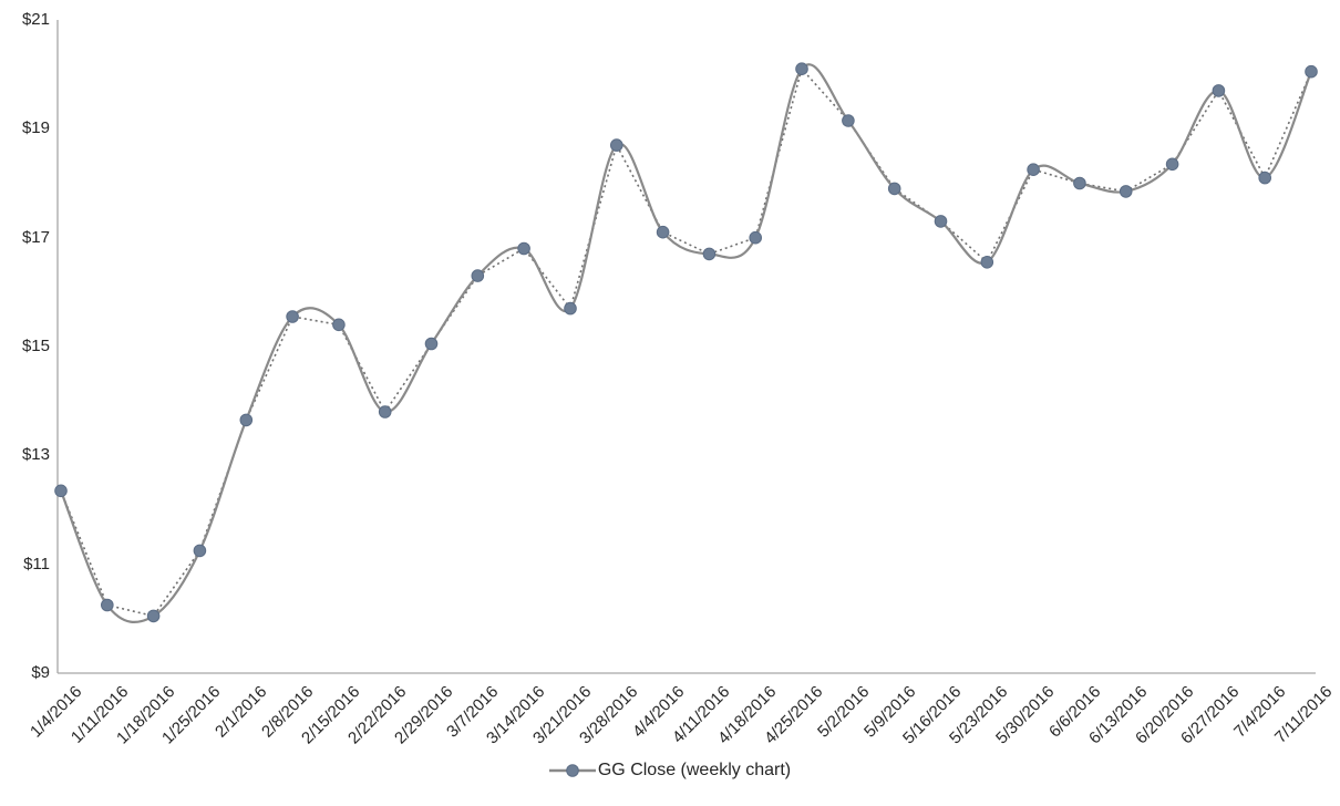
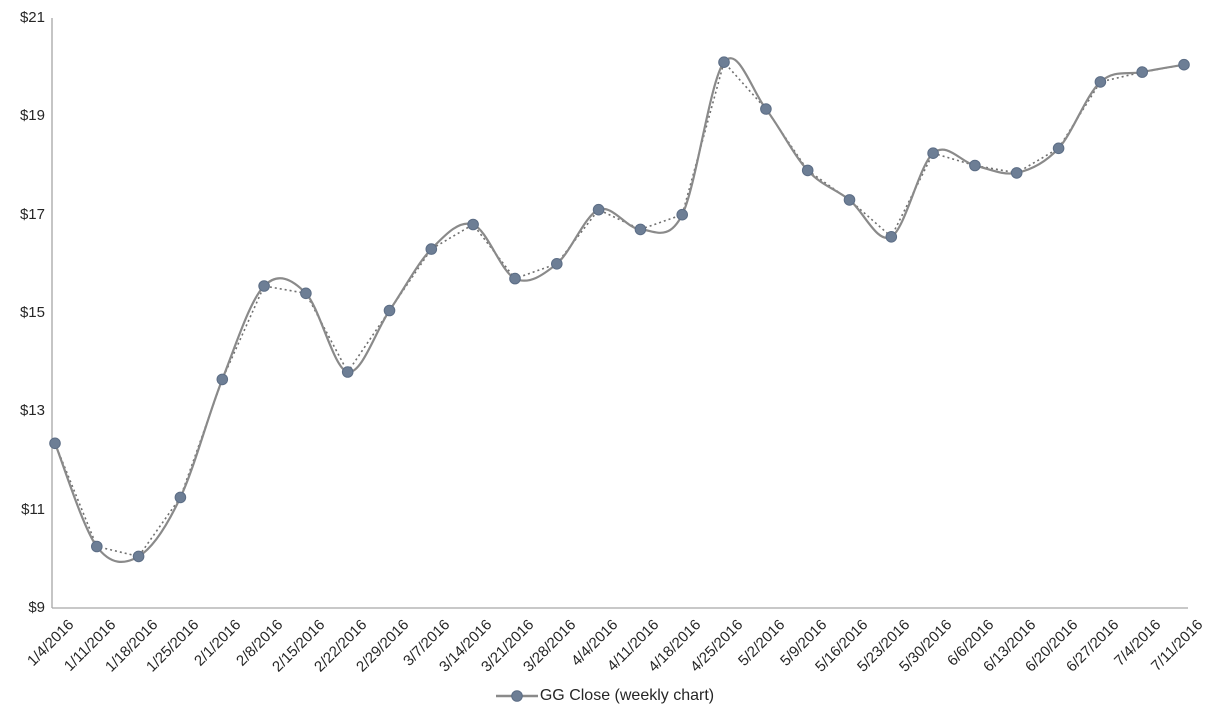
3/28/2016: $18.7 -> $16.0
7/4/2016: $18.1 -> $19.9
